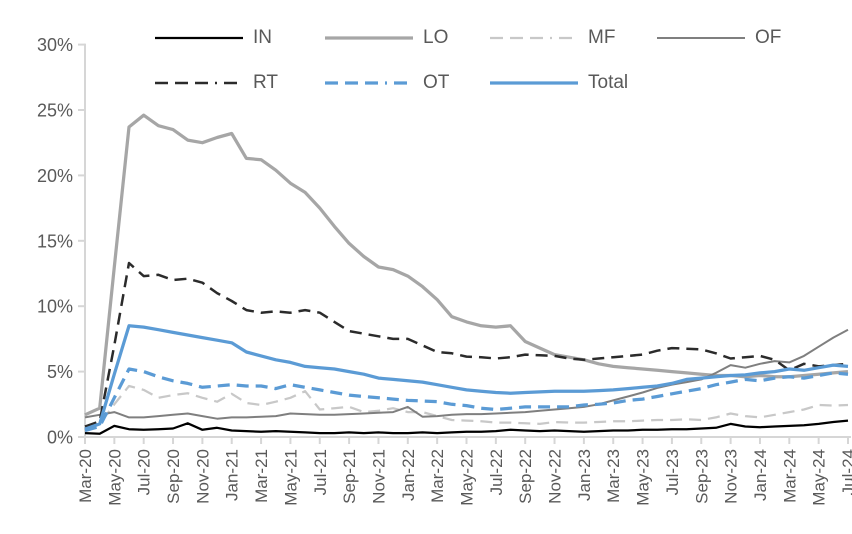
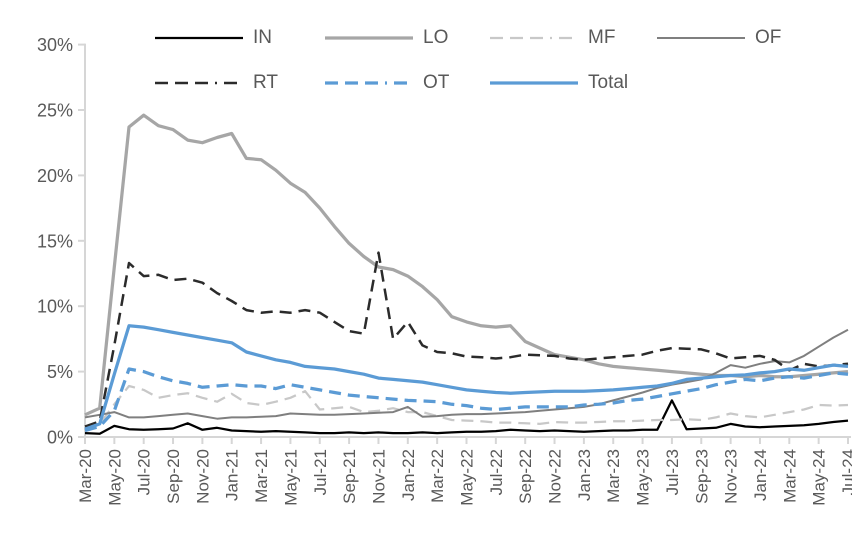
OT/May-20: 3.0% -> 2.0%
RT/Nov-21: 7.7% -> 14.1%
RT/Jan-22: 7.5% -> 8.8%
IN/Jul-23: 0.6% -> 2.8%
